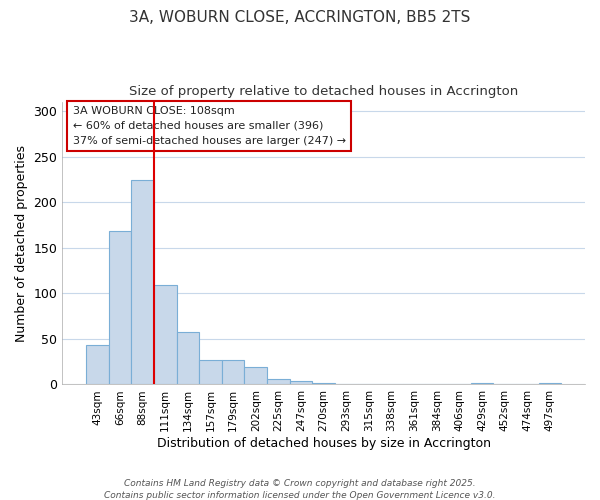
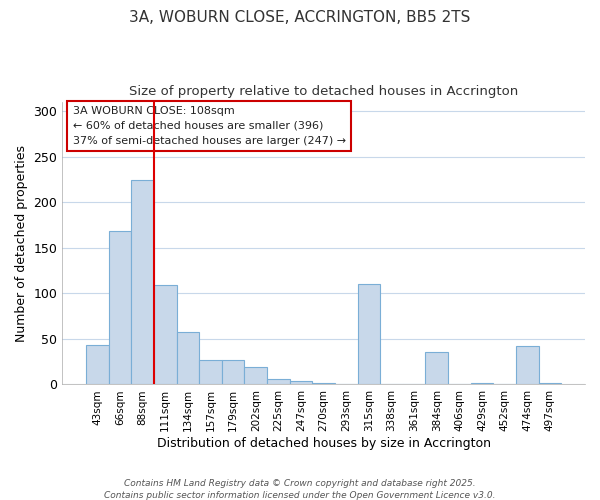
315sqm: 1 -> 110
384sqm: 1 -> 36
474sqm: 1 -> 42
